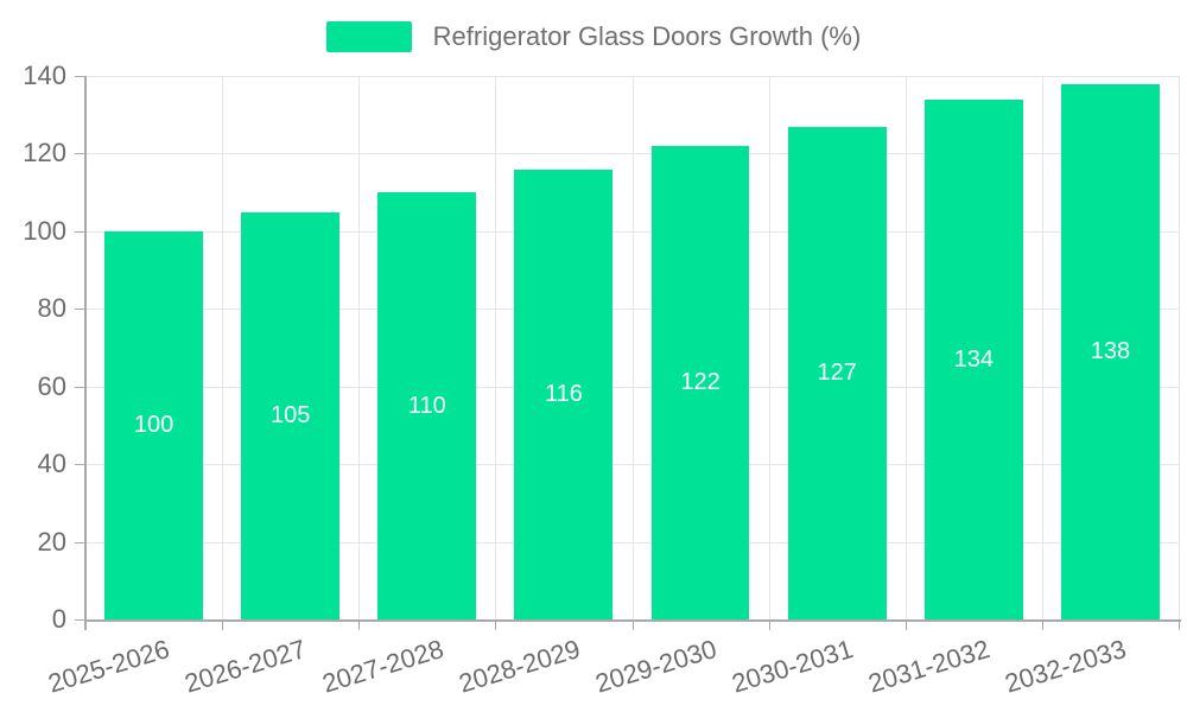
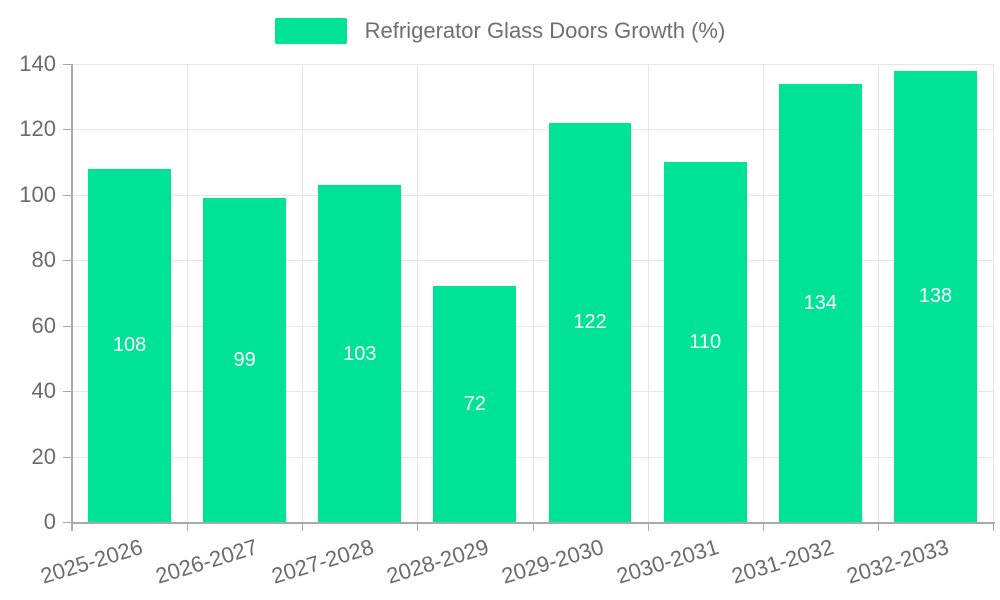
2025-2026: 100 -> 108
2026-2027: 105 -> 99
2027-2028: 110 -> 103
2028-2029: 116 -> 72
2030-2031: 127 -> 110
